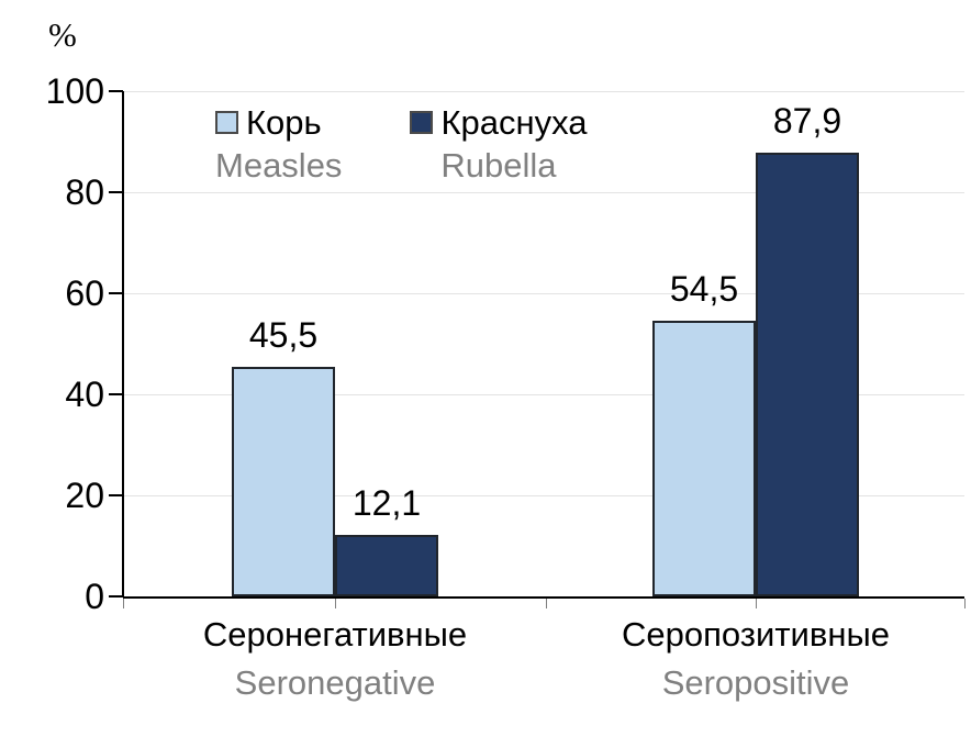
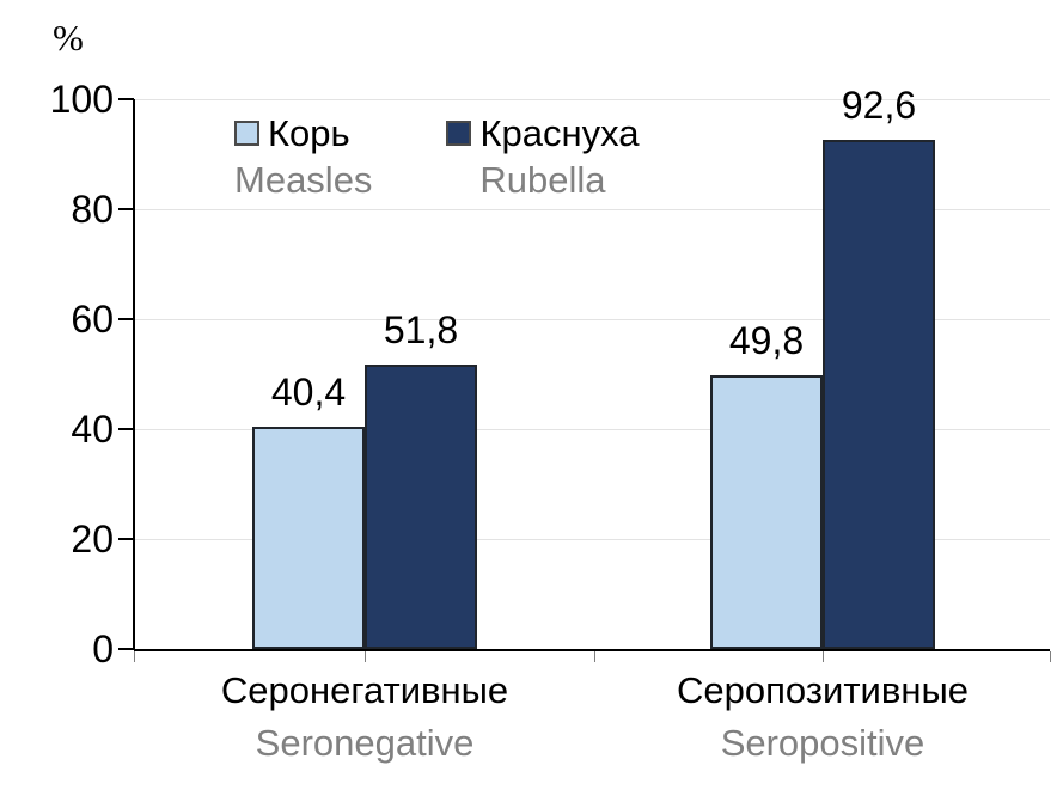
Корь/Серонегативные: 45,5 -> 40,4
Краснуха/Серонегативные: 12,1 -> 51,8
Корь/Серопозитивные: 54,5 -> 49,8
Краснуха/Серопозитивные: 87,9 -> 92,6
